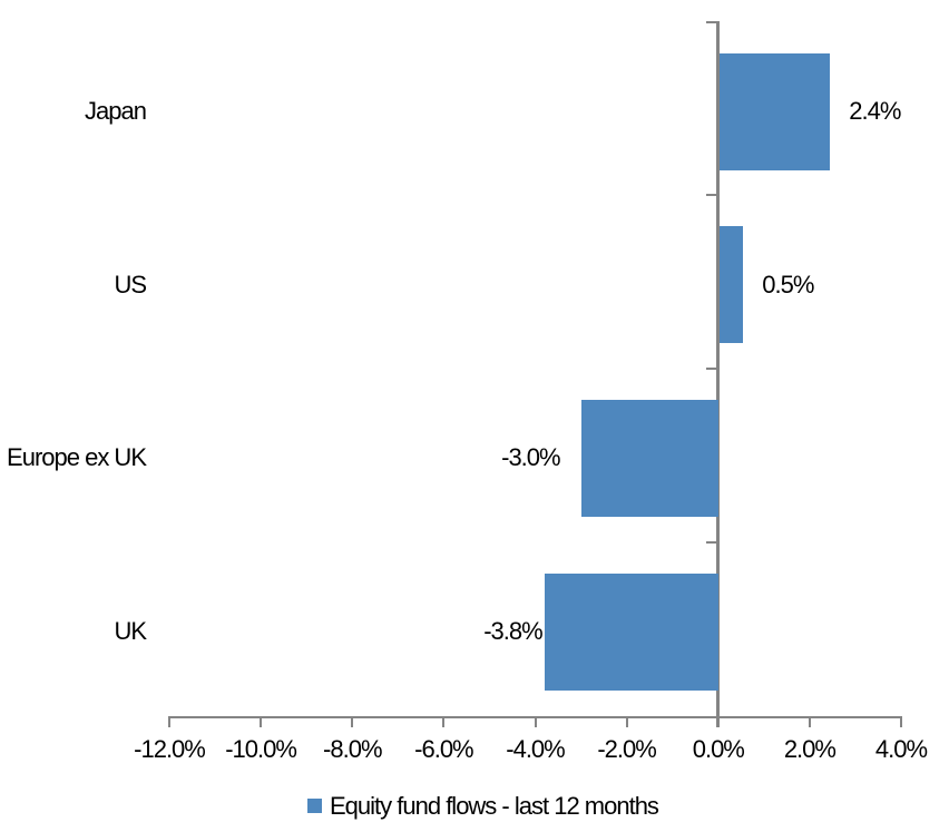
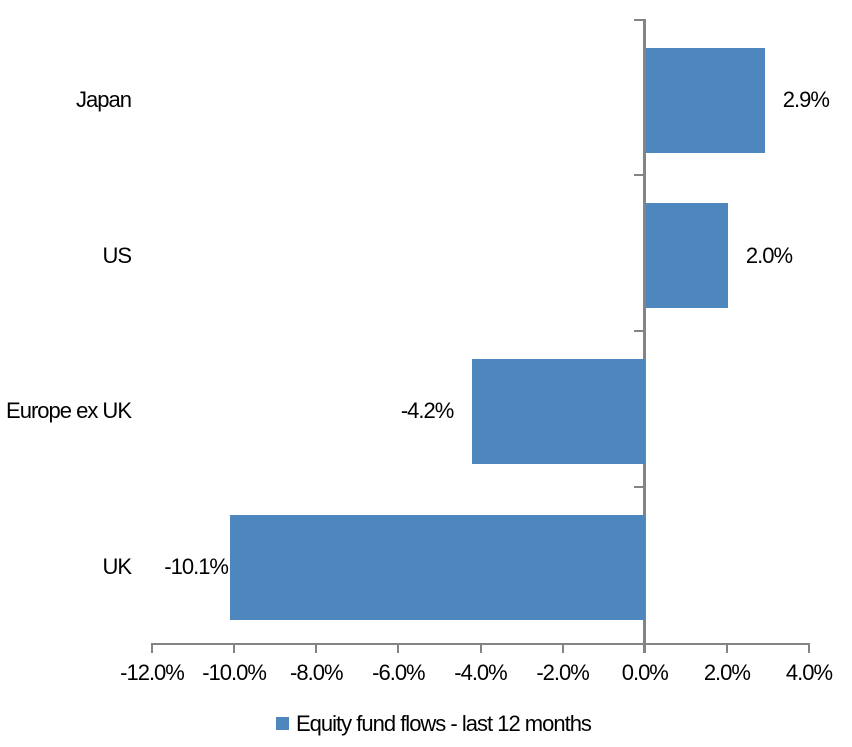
Japan: 2.4% -> 2.9%
US: 0.5% -> 2.0%
Europe ex UK: -3.0% -> -4.2%
UK: -3.8% -> -10.1%
